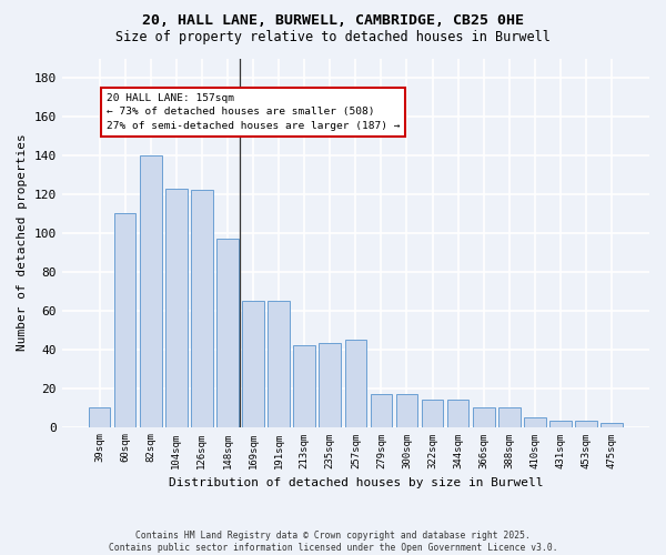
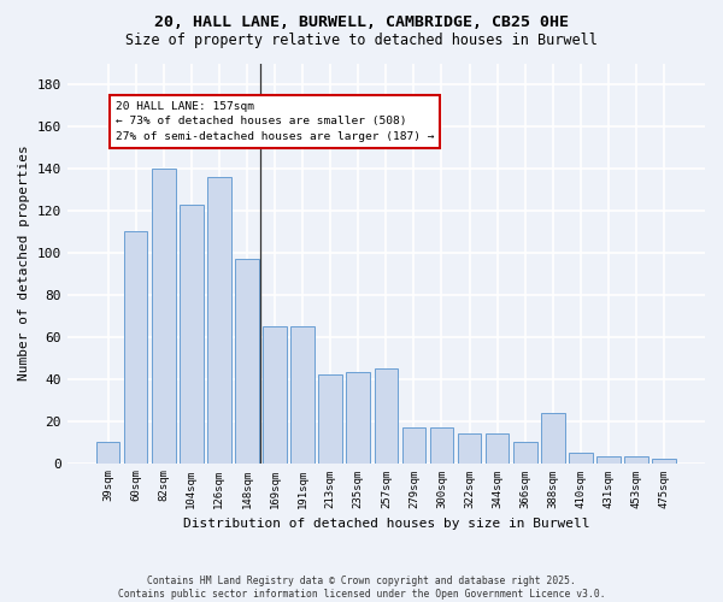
126sqm: 122 -> 136
388sqm: 10 -> 24
